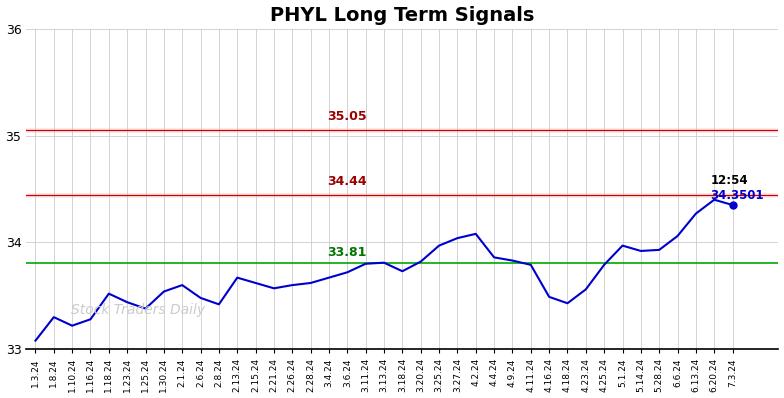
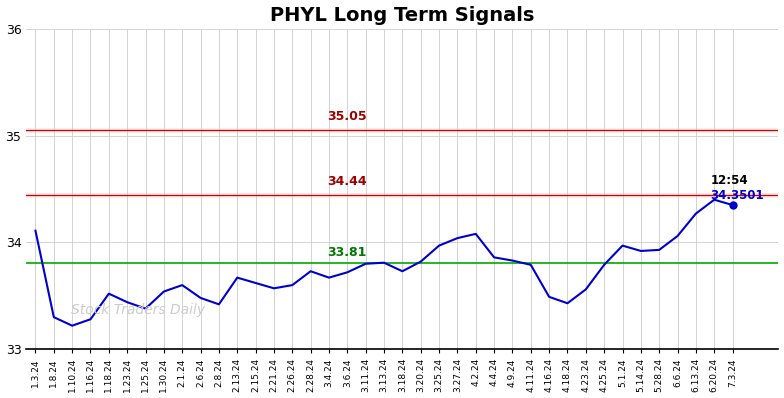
1.3.24: 33.08 -> 34.11
2.28.24: 33.62 -> 33.73
